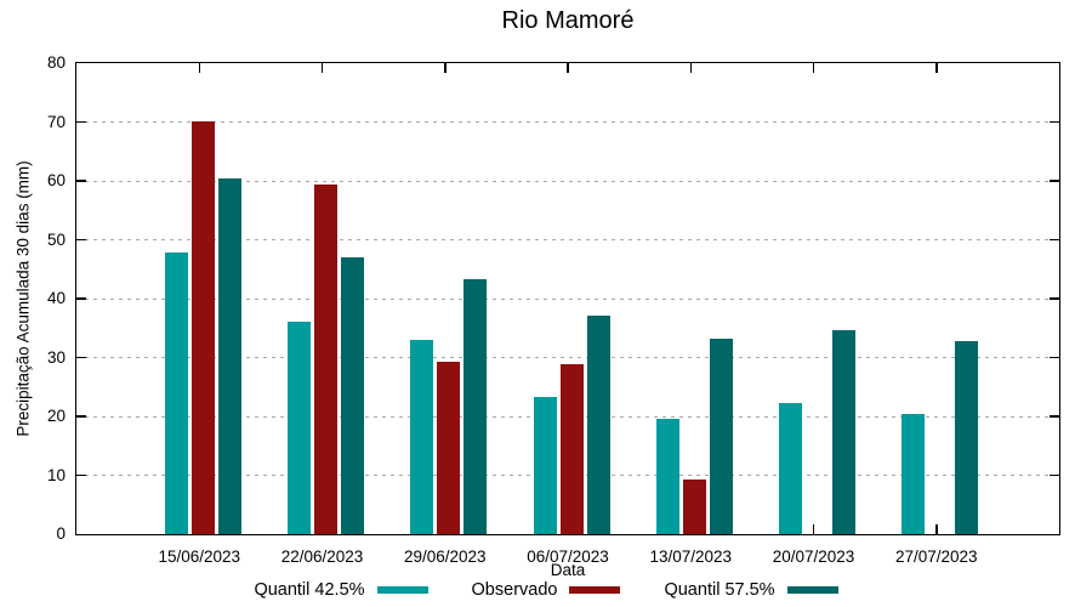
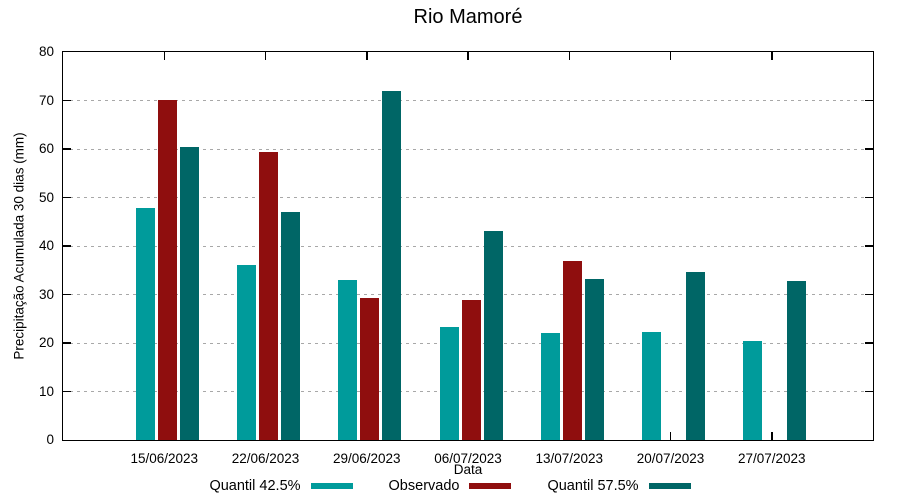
Quantil 57.5%/29/06/2023: 43 -> 72
Quantil 57.5%/06/07/2023: 37 -> 43
Quantil 42.5%/13/07/2023: 20 -> 22
Observado/13/07/2023: 9 -> 37
